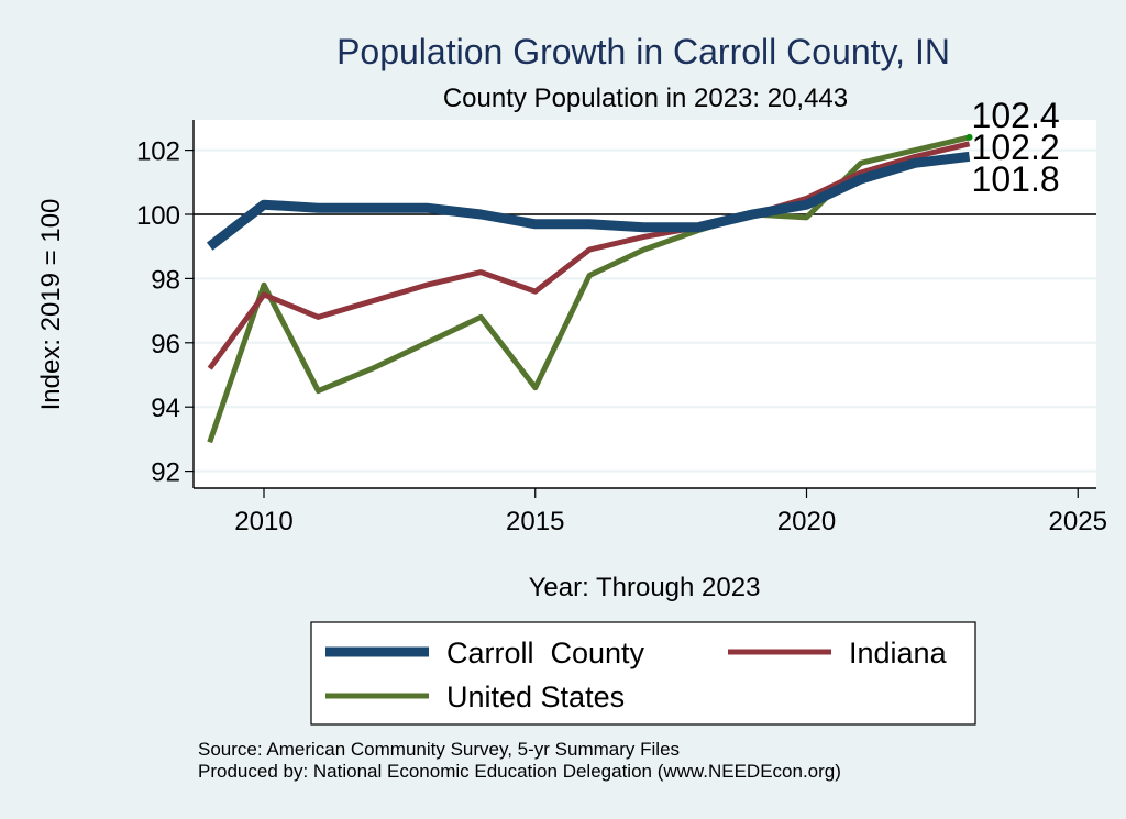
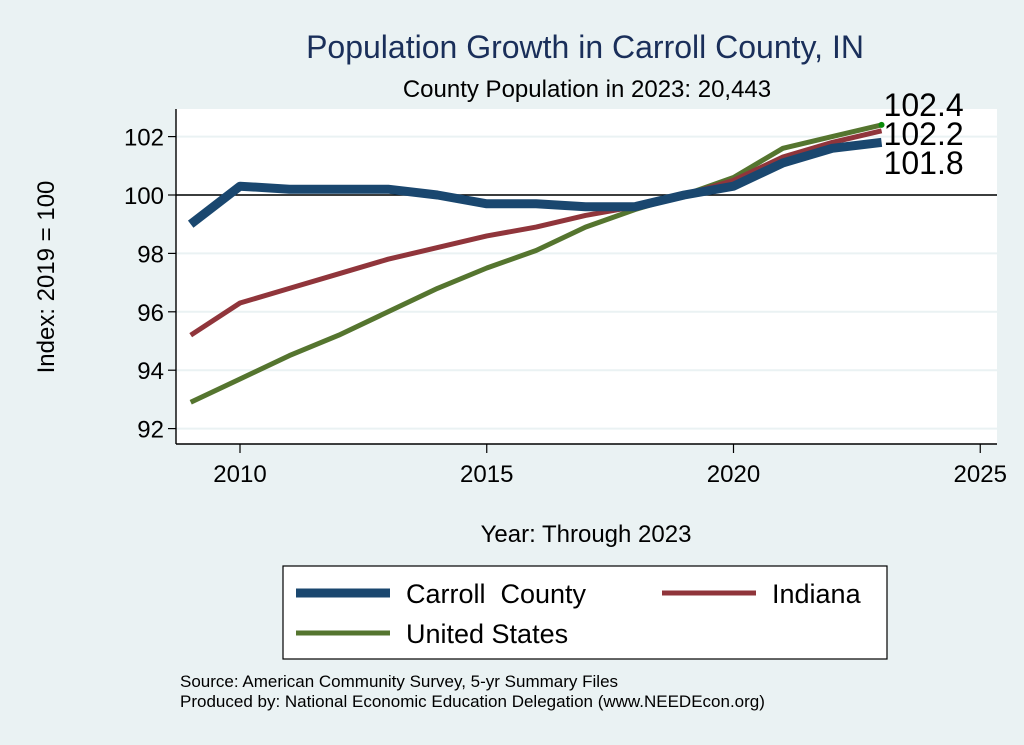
Indiana/2010: 97.5 -> 96.3
United States/2010: 97.8 -> 93.7
Indiana/2015: 97.6 -> 98.6
United States/2015: 94.6 -> 97.5
United States/2020: 99.9 -> 100.6
